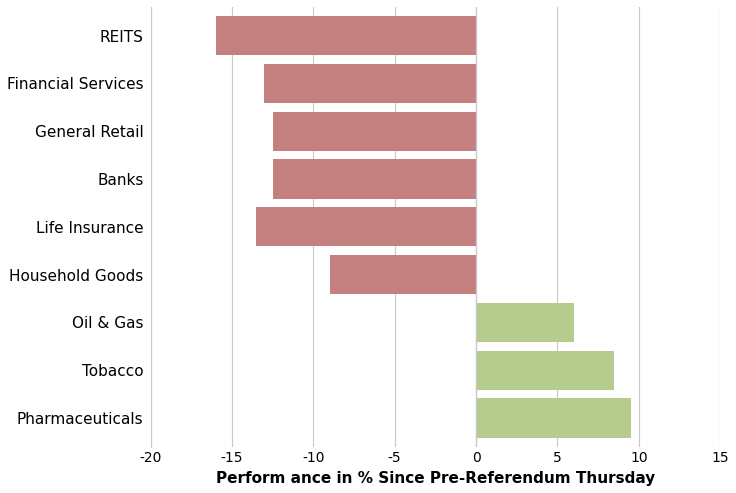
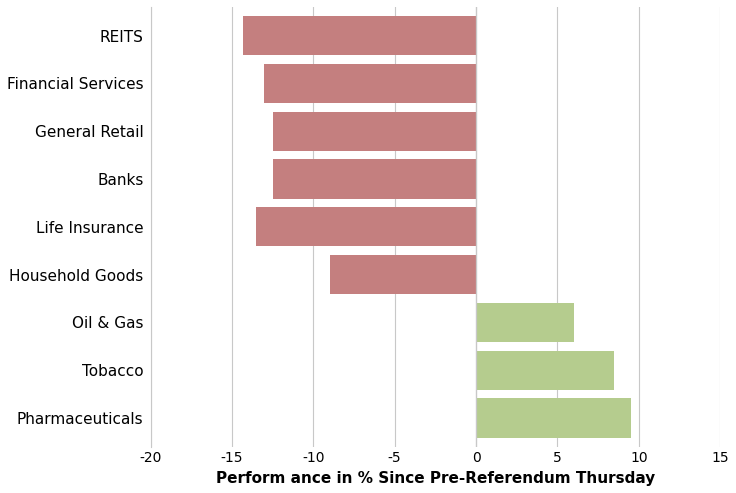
REITS: -16.0 -> -14.3
